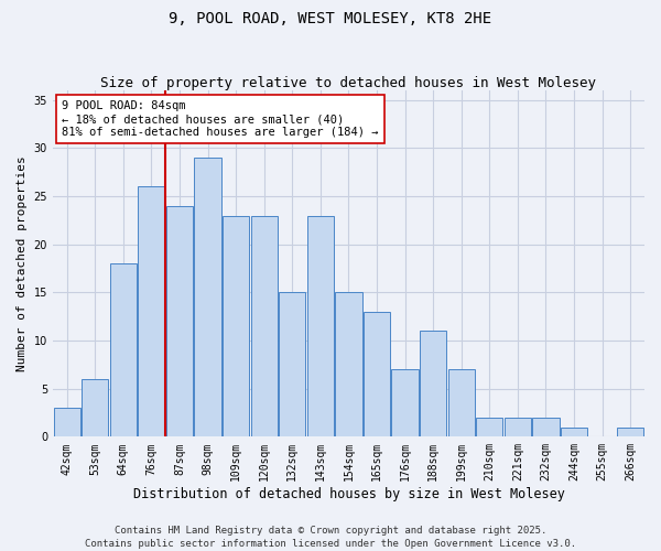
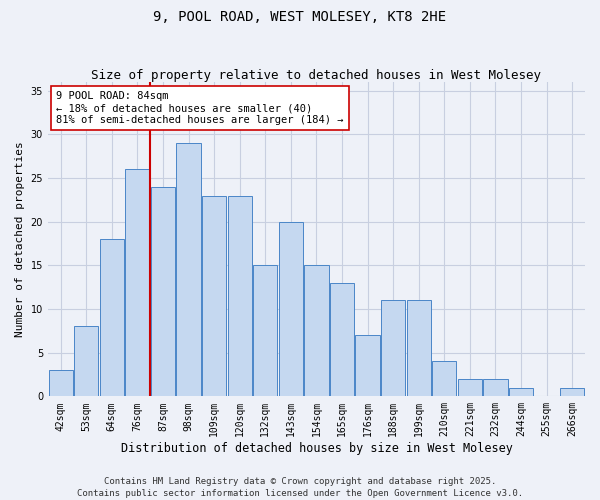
53sqm: 6 -> 8
143sqm: 23 -> 20
199sqm: 7 -> 11
210sqm: 2 -> 4
